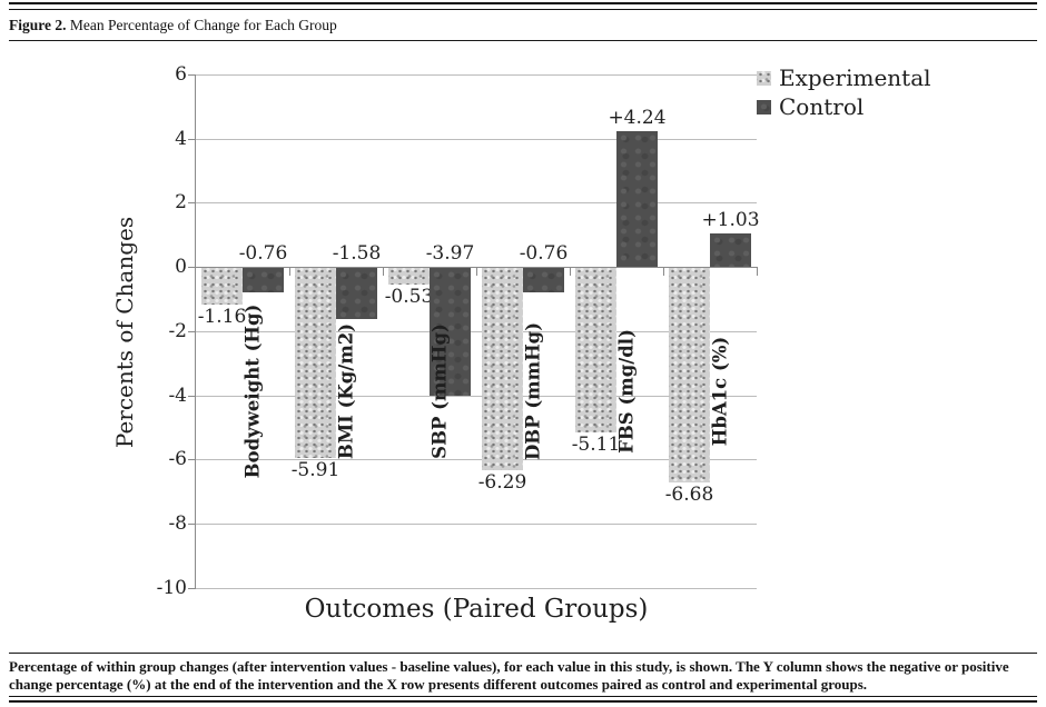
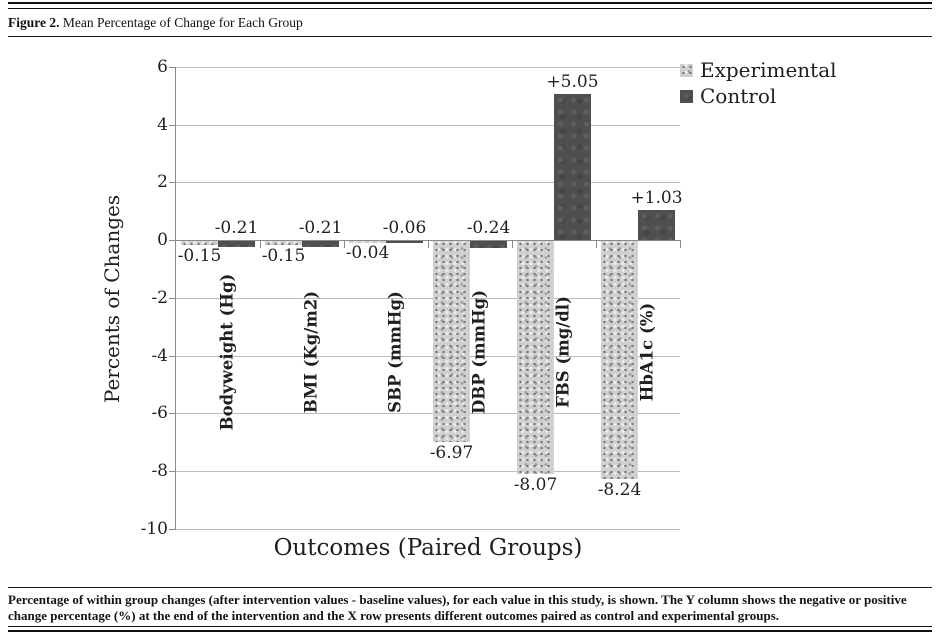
Experimental/Bodyweight (Hg): -1.16 -> -0.15
Control/Bodyweight (Hg): -0.76 -> -0.21
Experimental/BMI (Kg/m2): -5.91 -> -0.15
Control/BMI (Kg/m2): -1.58 -> -0.21
Experimental/SBP (mmHg): -0.53 -> -0.04
Control/SBP (mmHg): -3.97 -> -0.06
Experimental/DBP (mmHg): -6.29 -> -6.97
Control/DBP (mmHg): -0.76 -> -0.24
Experimental/FBS (mg/dl): -5.11 -> -8.07
Control/FBS (mg/dl): +4.24 -> +5.05
Experimental/HbA1c (%): -6.68 -> -8.24
